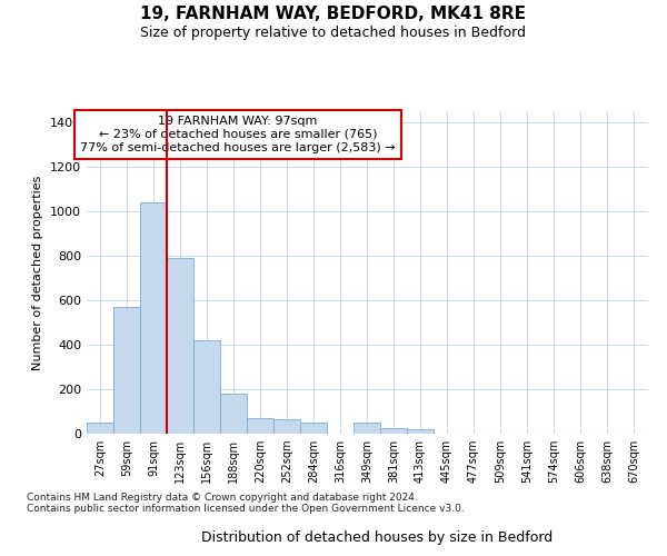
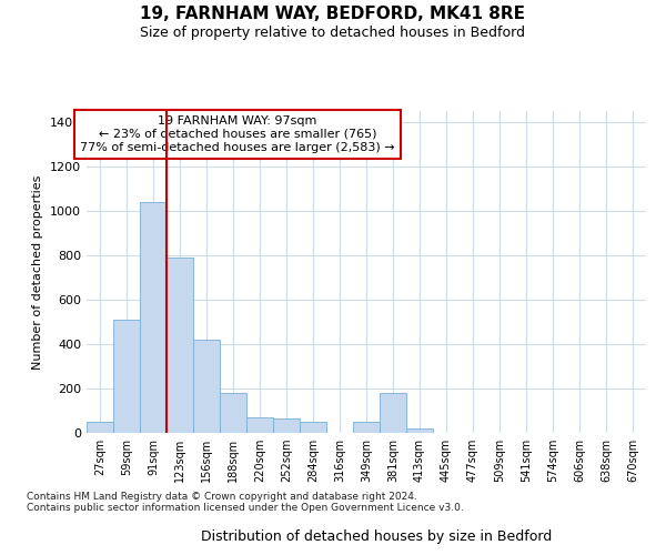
59sqm: 570 -> 510
381sqm: 20 -> 180
